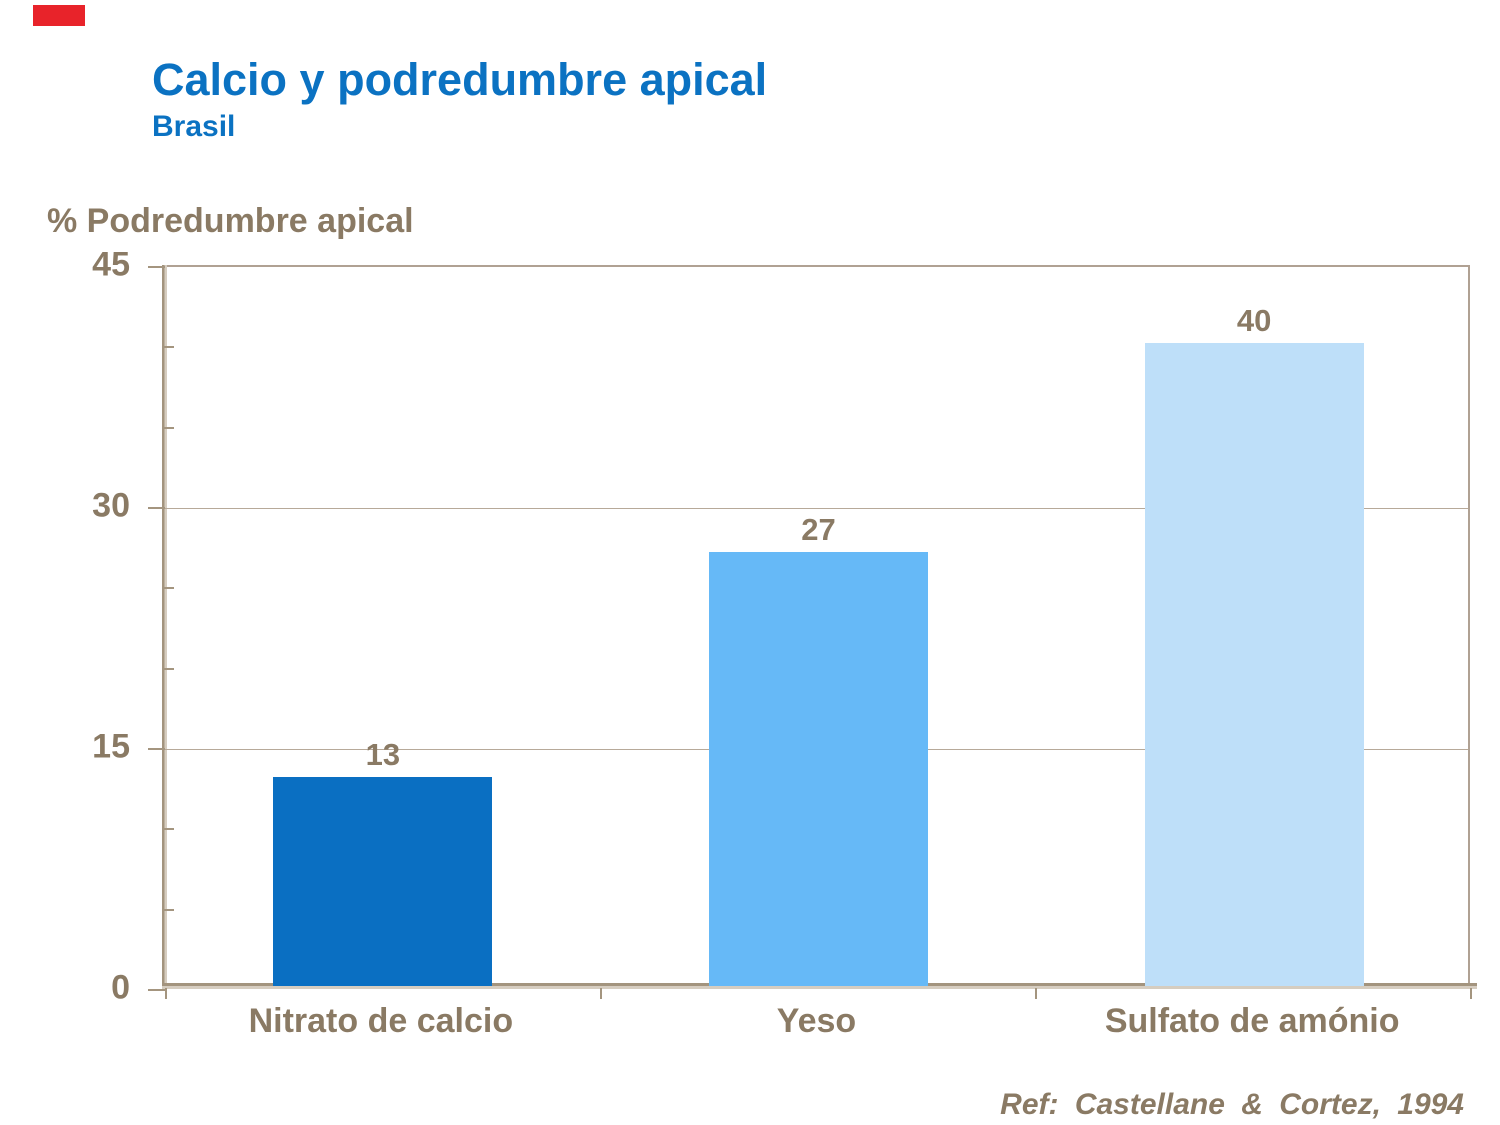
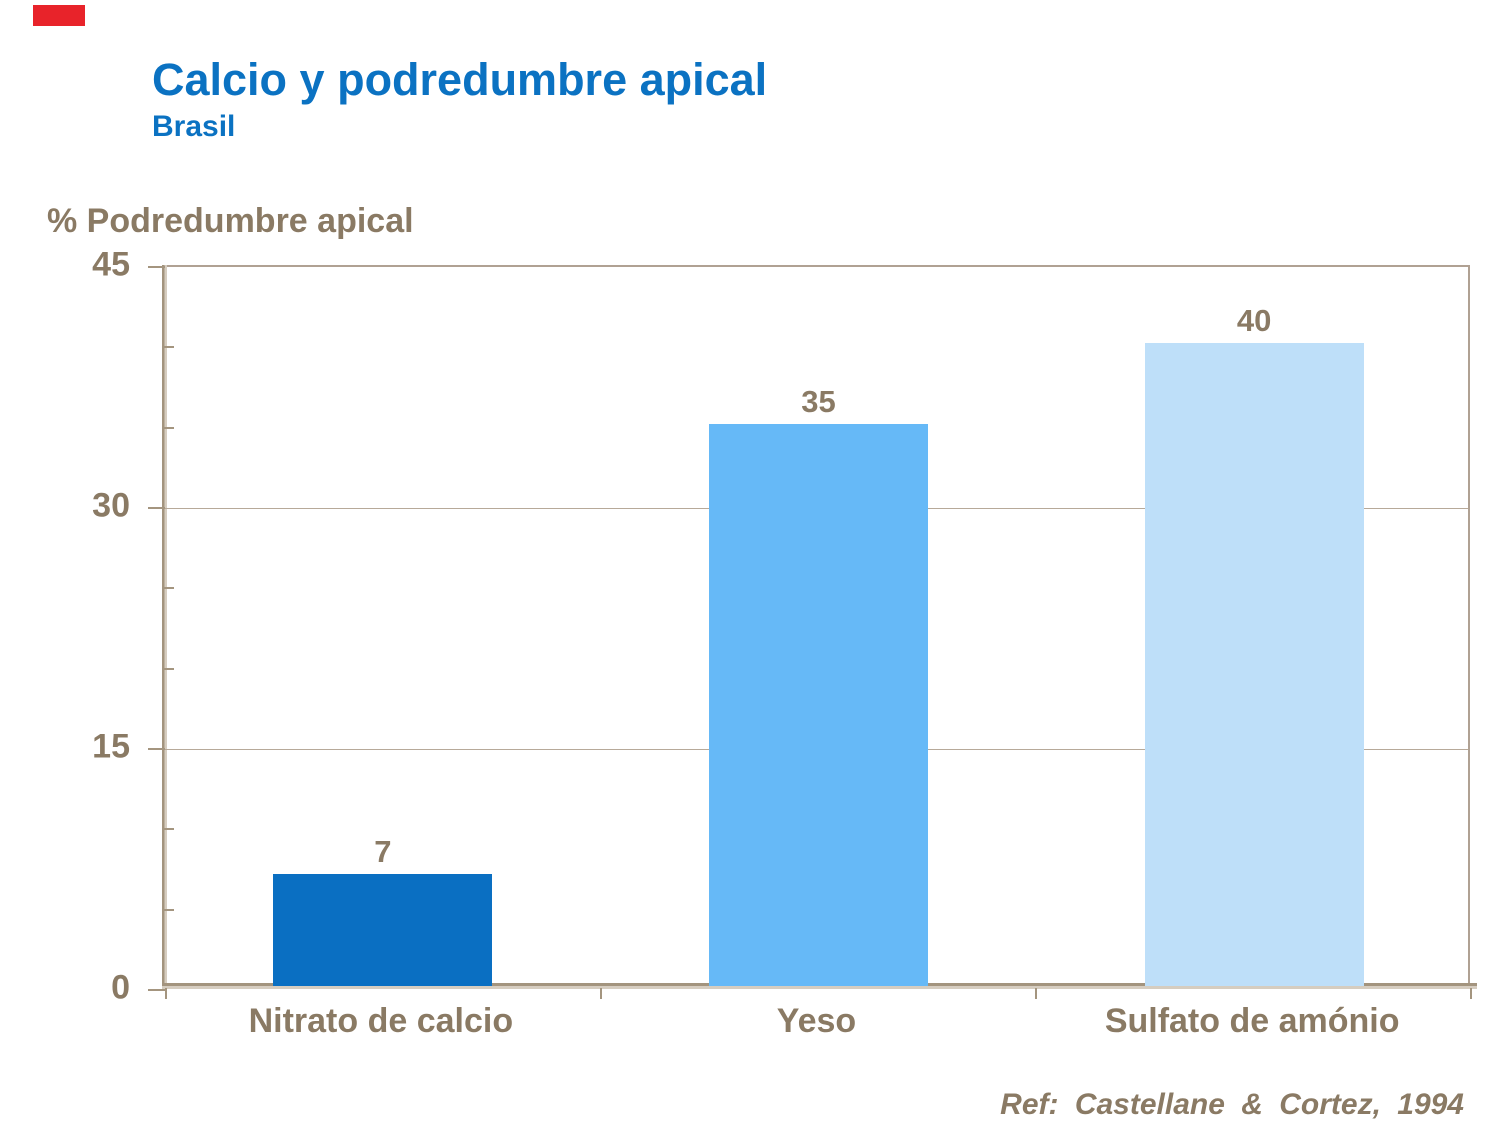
Nitrato de calcio: 13 -> 7
Yeso: 27 -> 35
